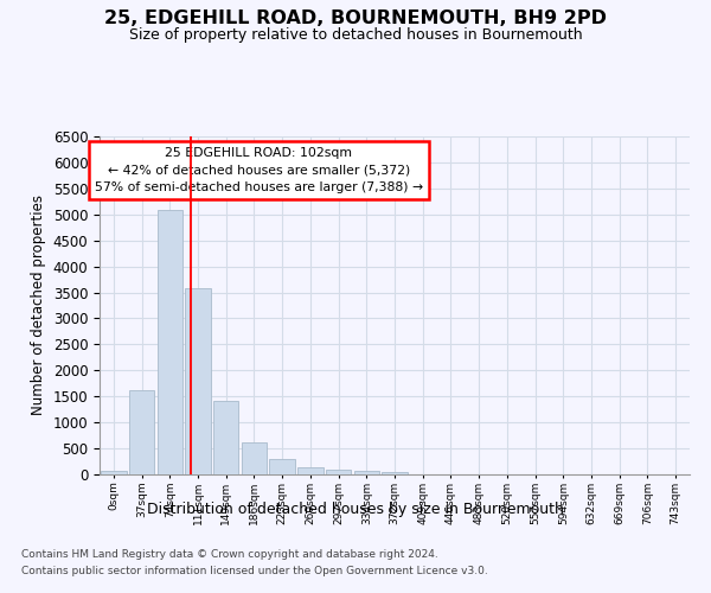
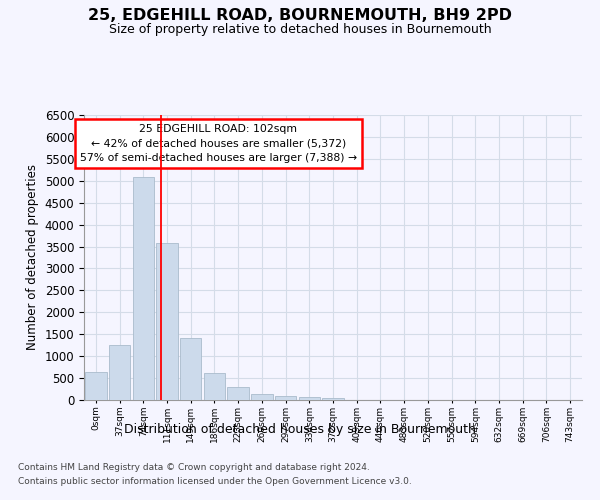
0sqm: 60 -> 650
37sqm: 1630 -> 1250
